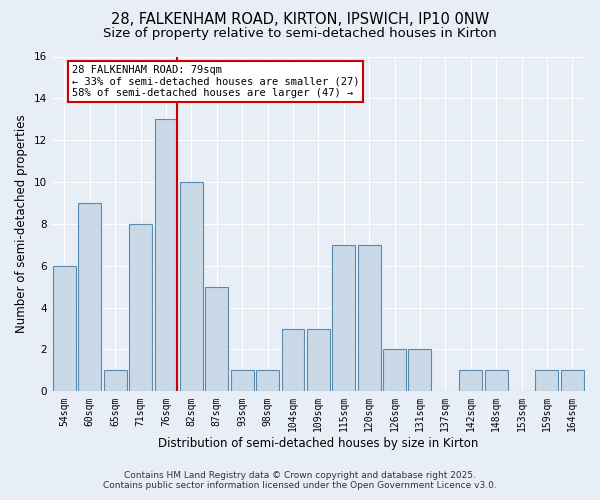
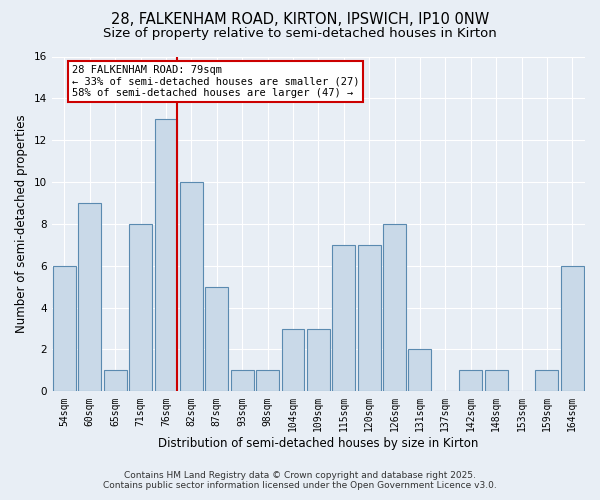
126sqm: 2 -> 8
164sqm: 1 -> 6
